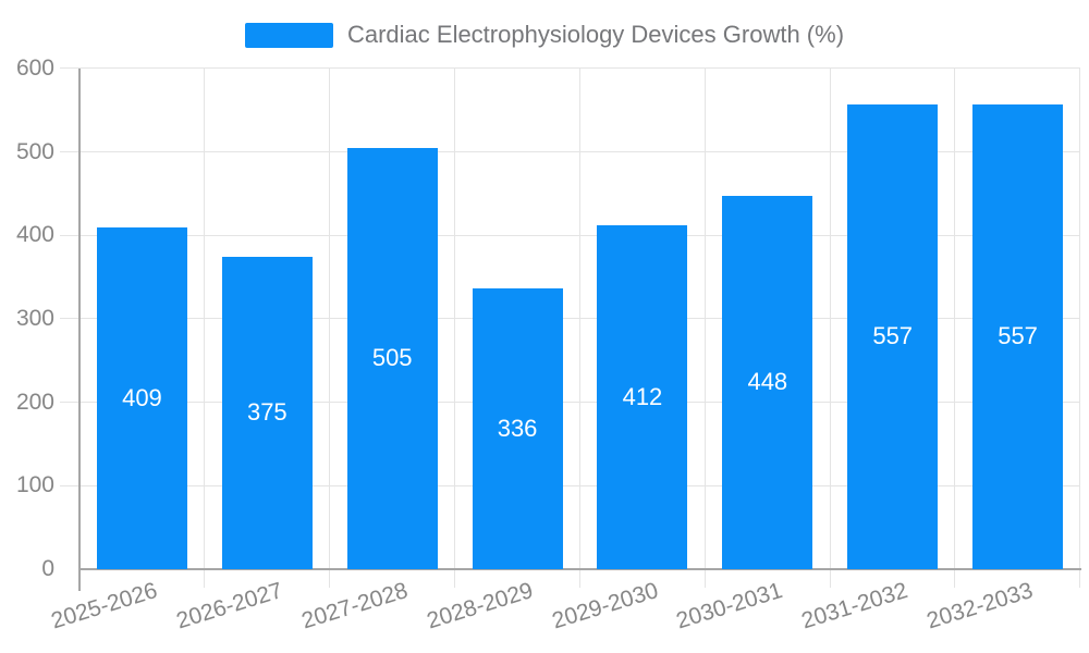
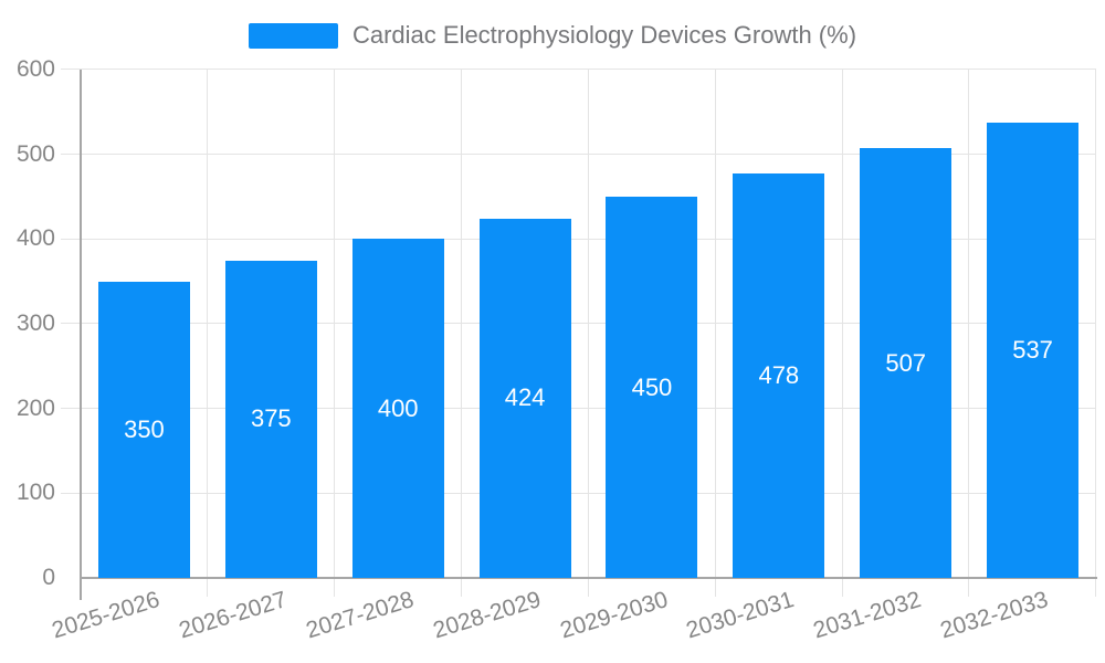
2025-2026: 409 -> 350
2027-2028: 505 -> 400
2028-2029: 336 -> 424
2029-2030: 412 -> 450
2030-2031: 448 -> 478
2031-2032: 557 -> 507
2032-2033: 557 -> 537
